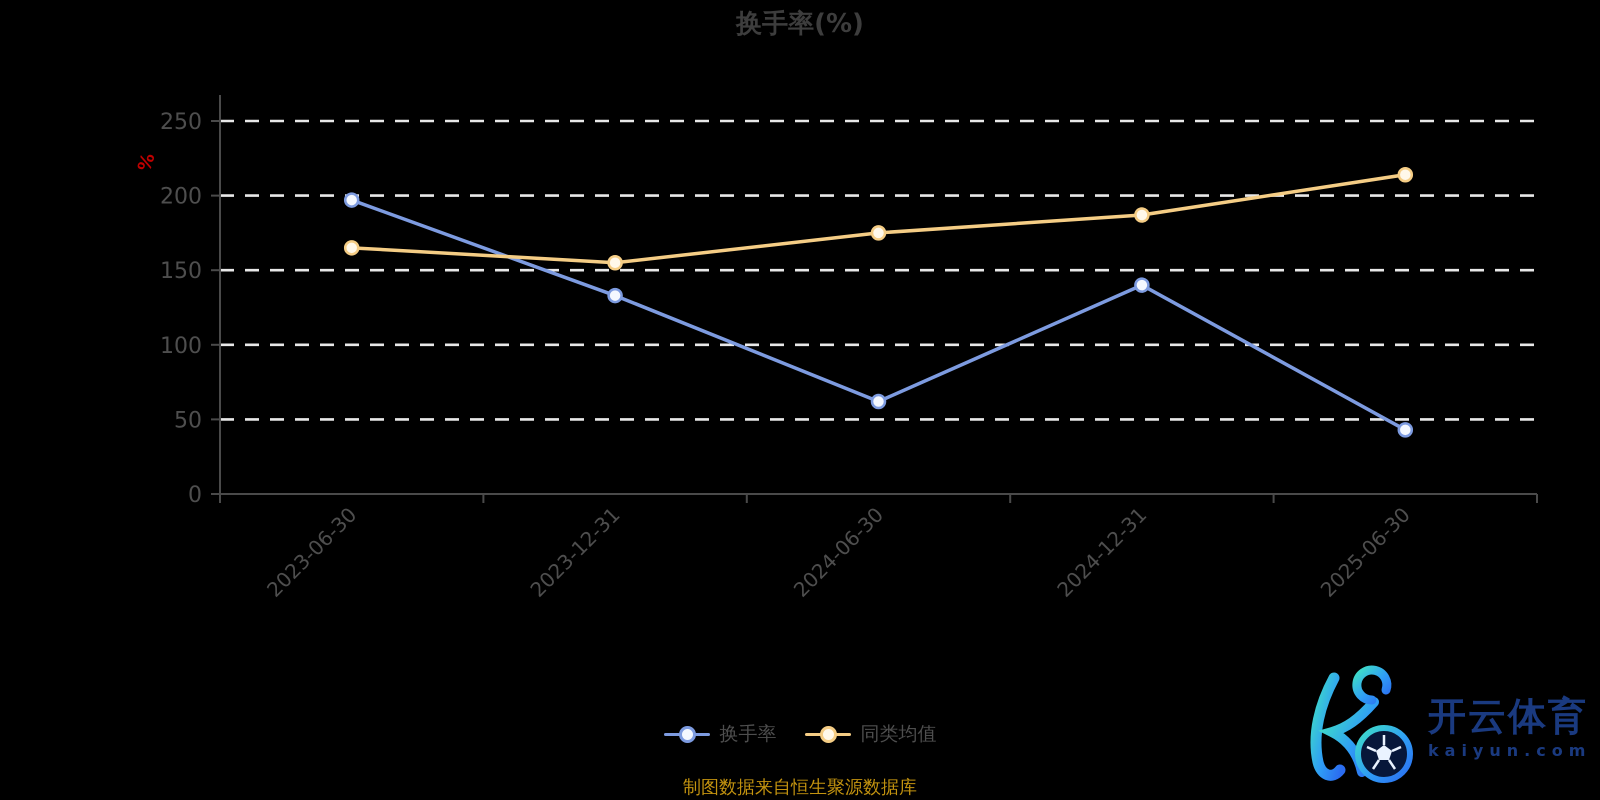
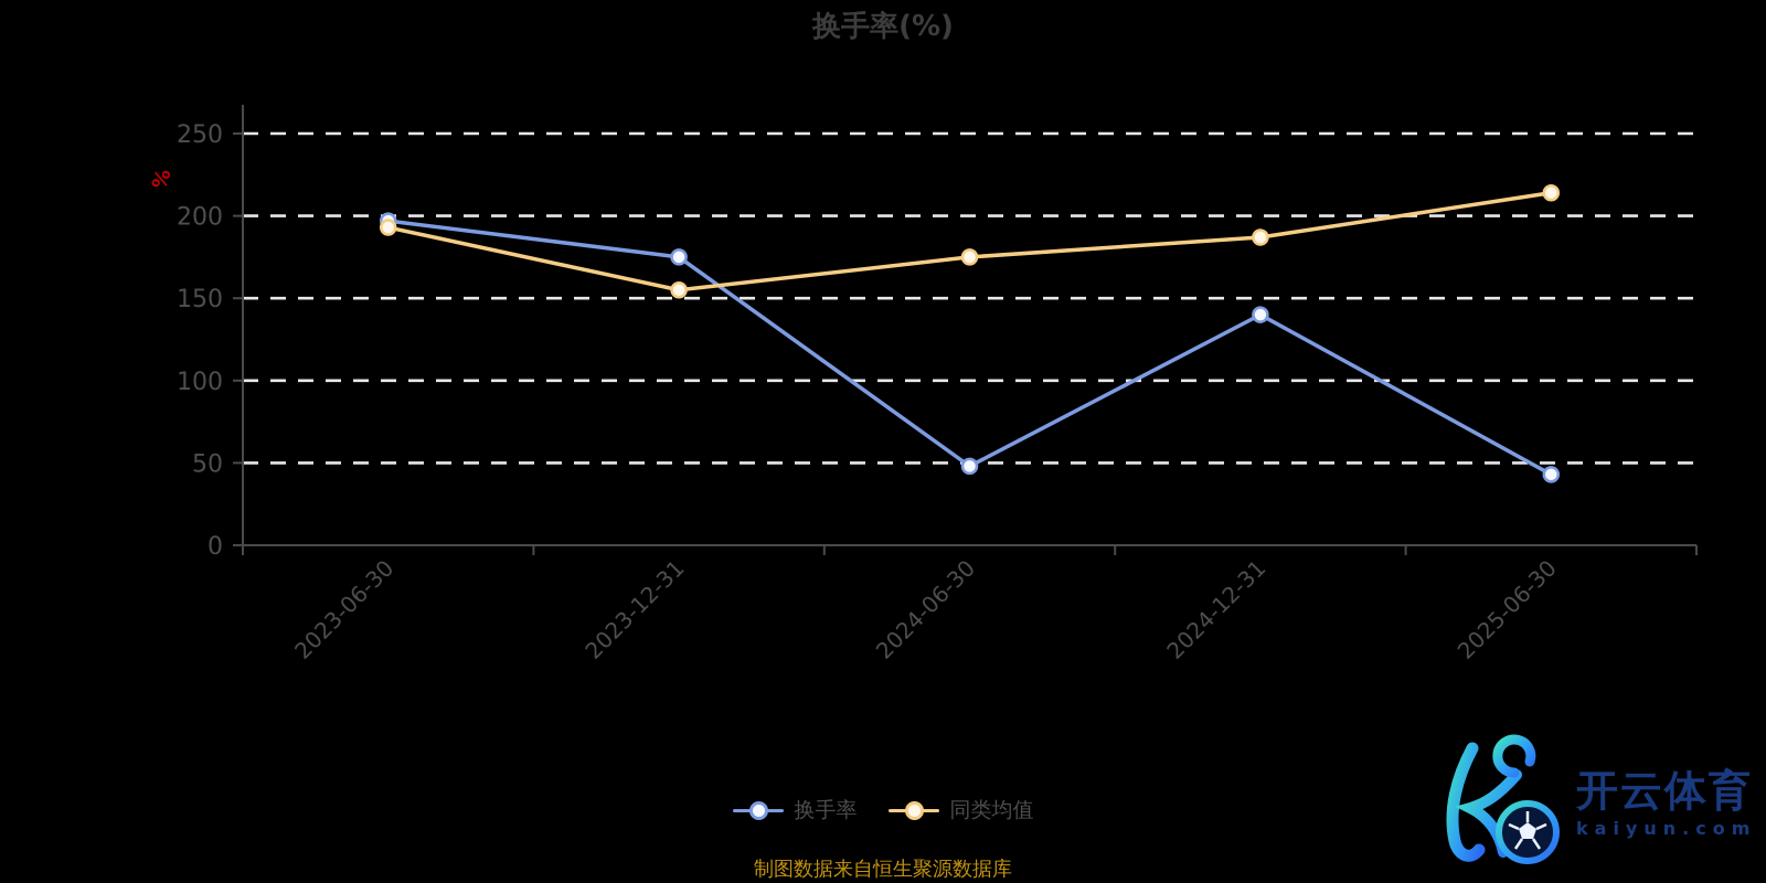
同类均值/2023-06-30: 165 -> 193
换手率/2023-12-31: 133 -> 175
换手率/2024-06-30: 62 -> 48
